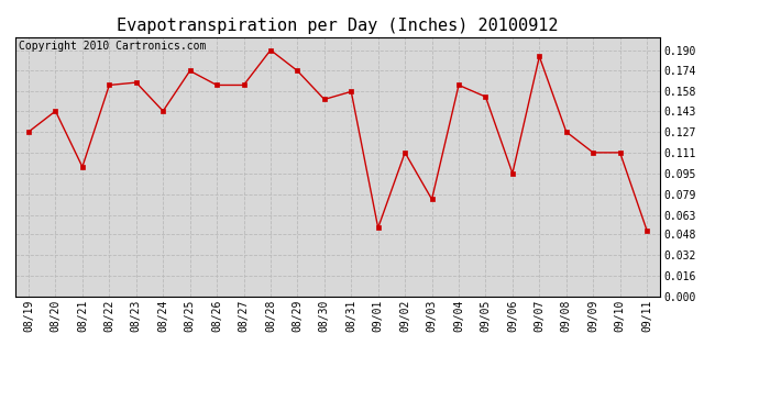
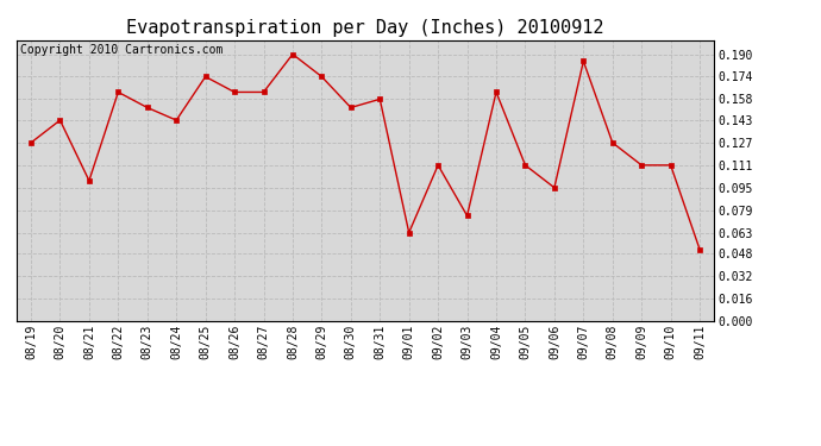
08/23: 0.165 -> 0.152
09/01: 0.053 -> 0.063
09/05: 0.154 -> 0.111
